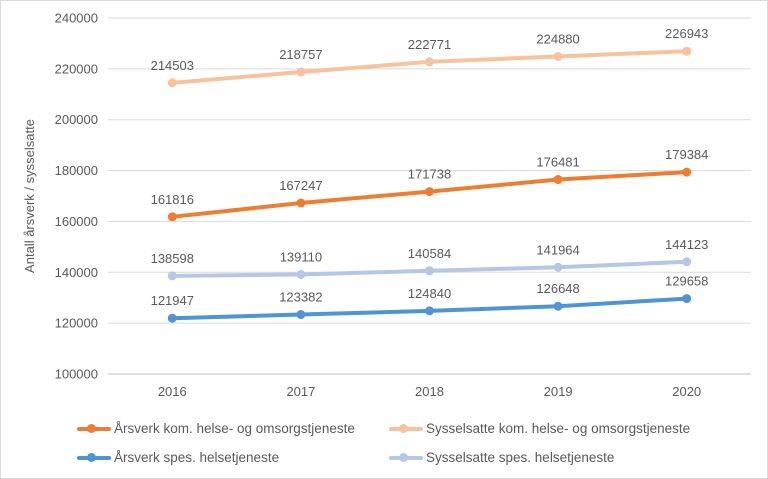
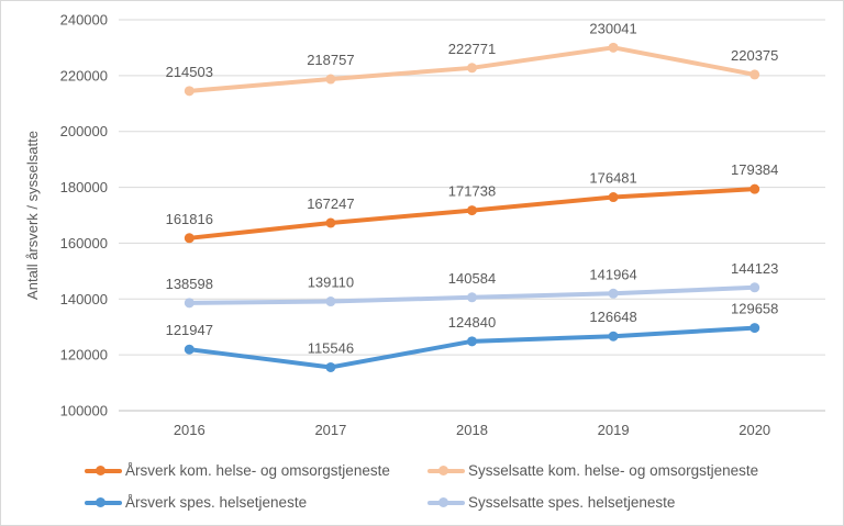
Årsverk spes. helsetjeneste/2017: 123382 -> 115546
Sysselsatte kom. helse- og omsorgstjeneste/2019: 224880 -> 230041
Sysselsatte kom. helse- og omsorgstjeneste/2020: 226943 -> 220375
